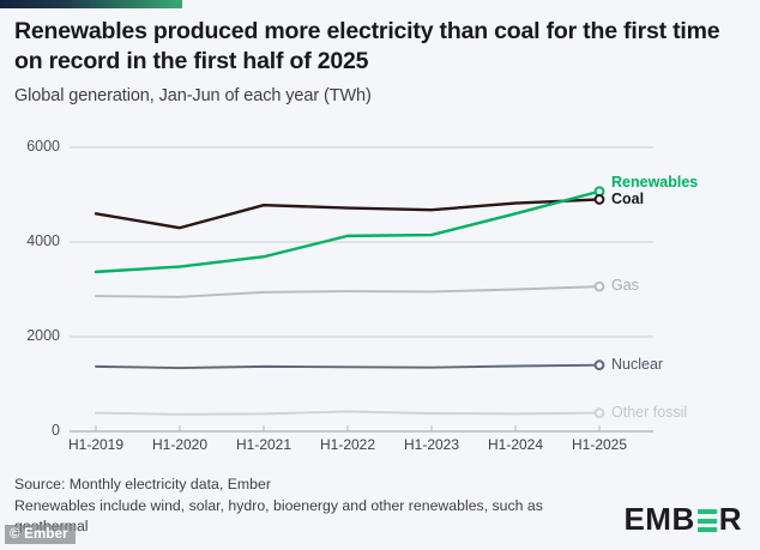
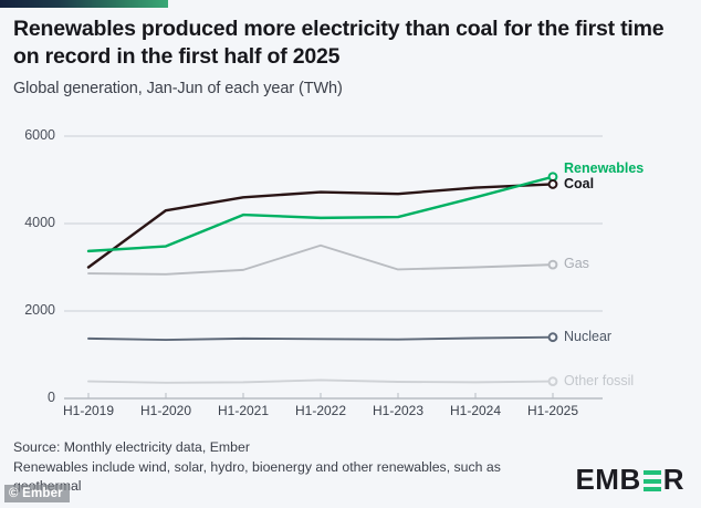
Coal/H1-2019: 4600 -> 3000
Renewables/H1-2021: 3700 -> 4200
Coal/H1-2021: 4800 -> 4600
Gas/H1-2022: 3000 -> 3500
